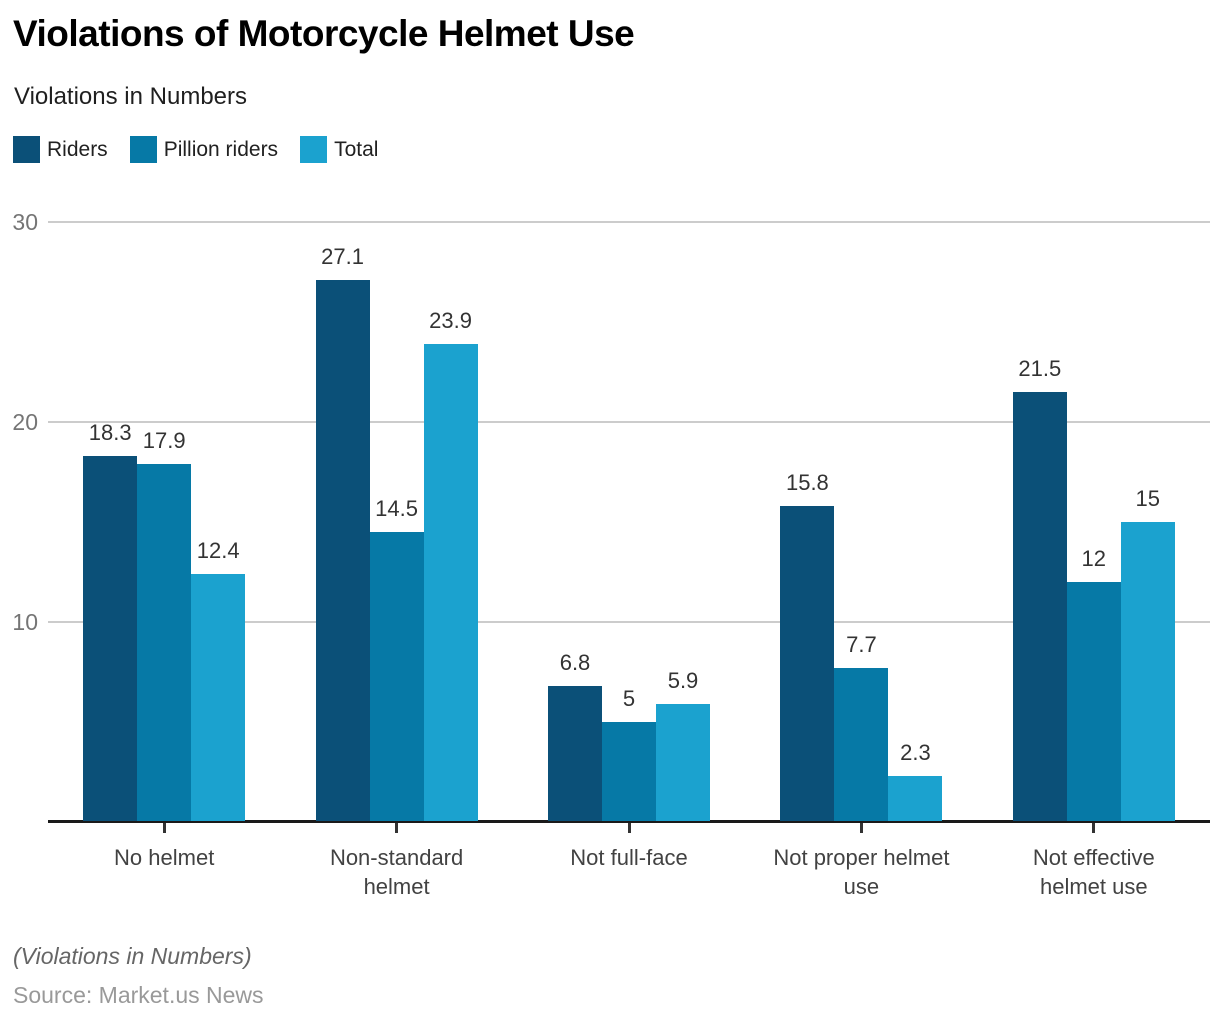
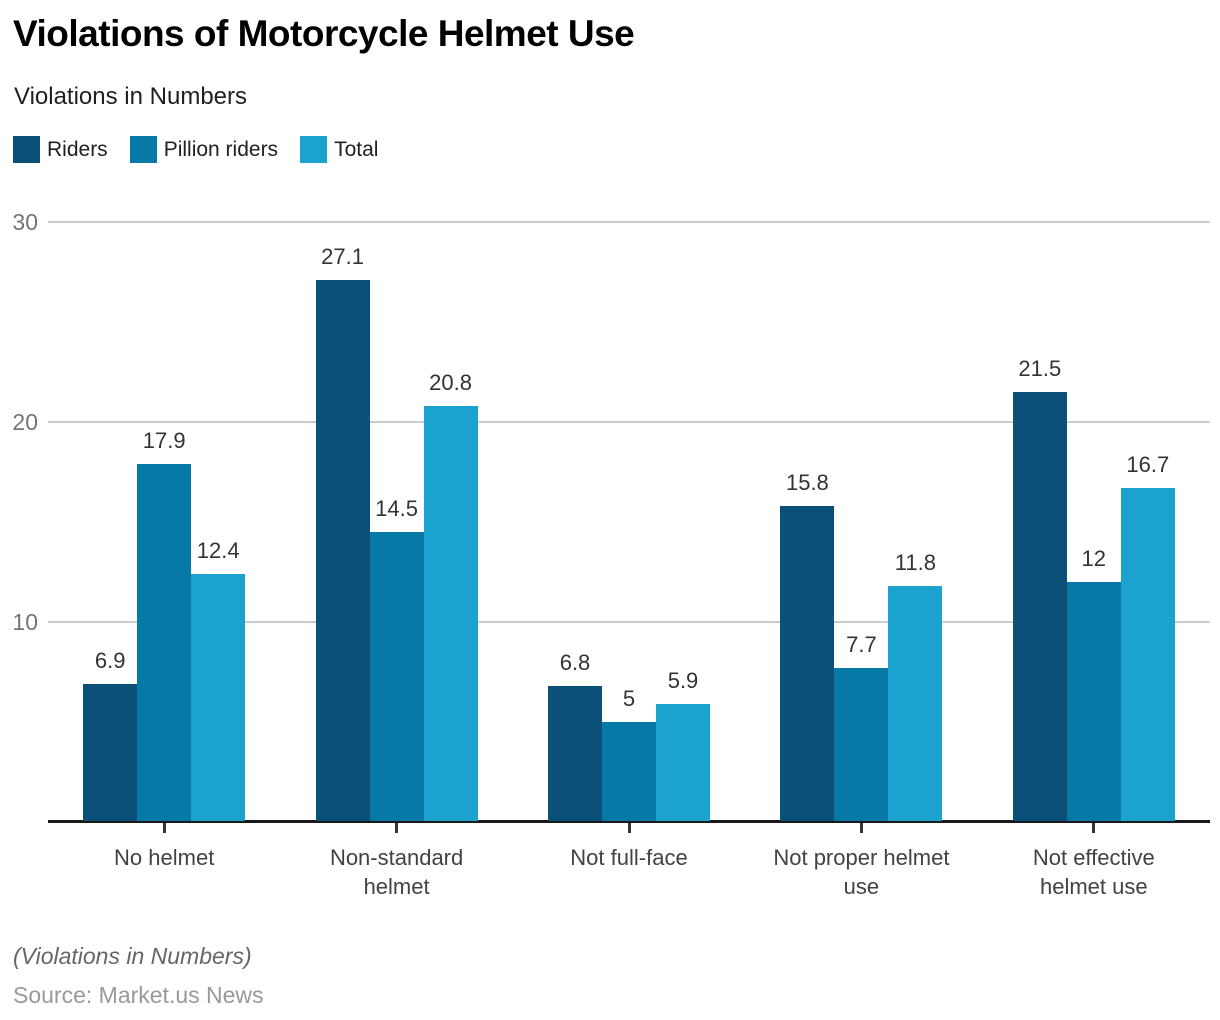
Riders/No helmet: 18.3 -> 6.9
Total/Non-standard helmet: 23.9 -> 20.8
Total/Not proper helmet use: 2.3 -> 11.8
Total/Not effective helmet use: 15 -> 16.7
